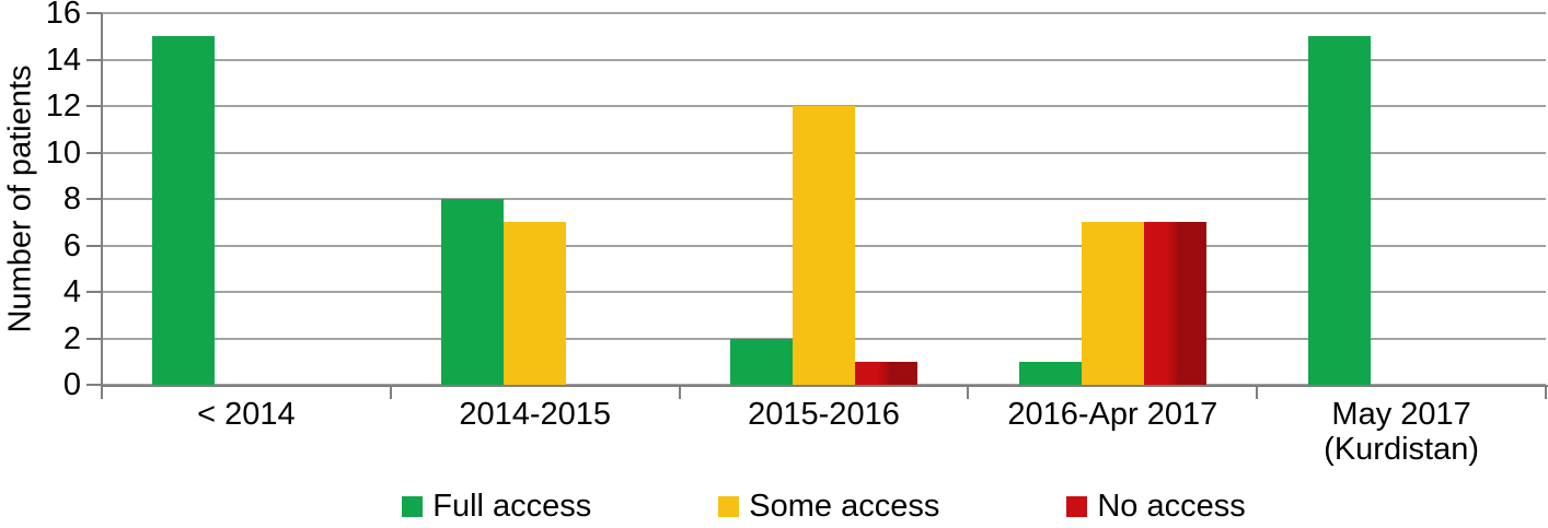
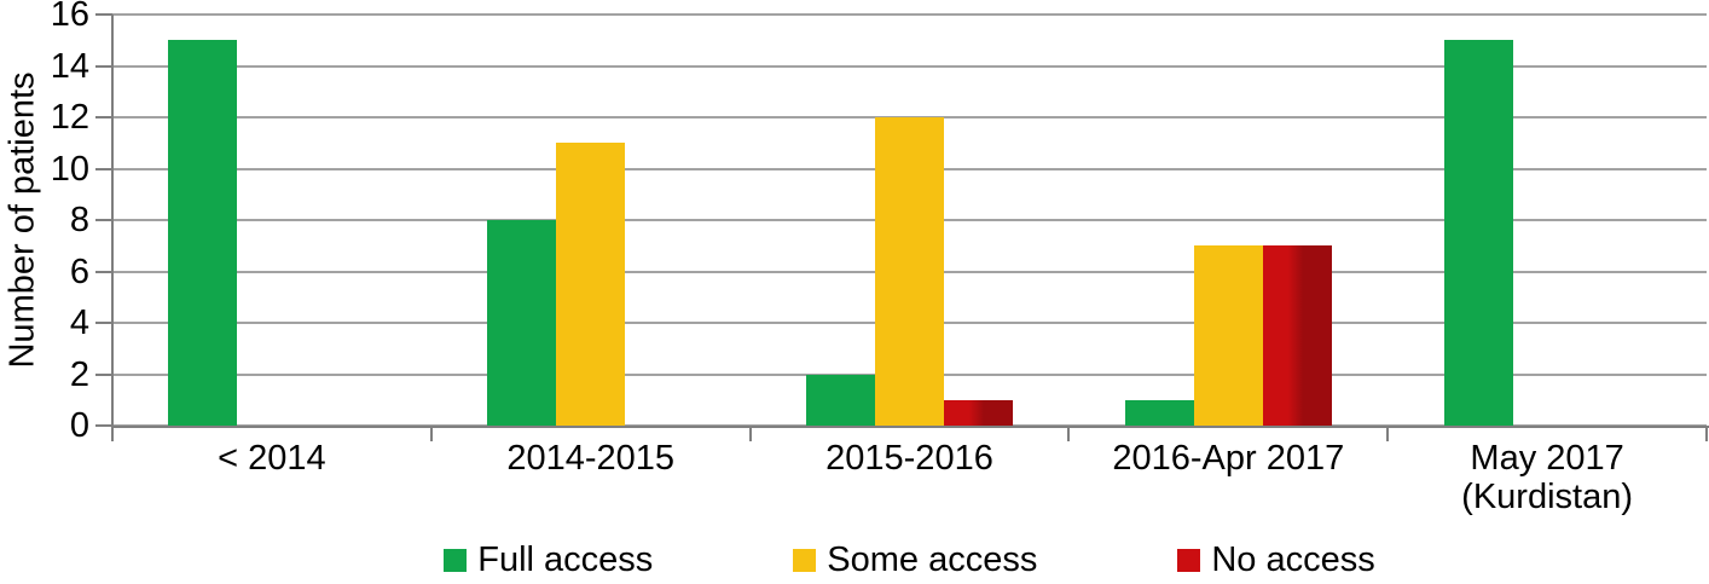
Some access/2014-2015: 7 -> 11
